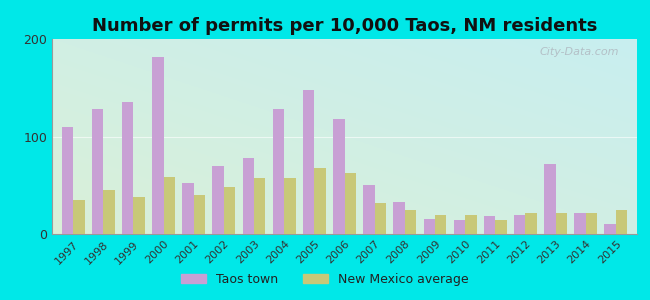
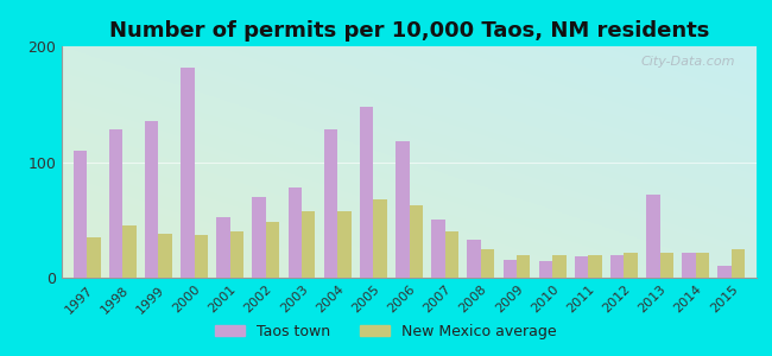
New Mexico average/2000: 58 -> 37
New Mexico average/2007: 32 -> 40
New Mexico average/2011: 14 -> 20
